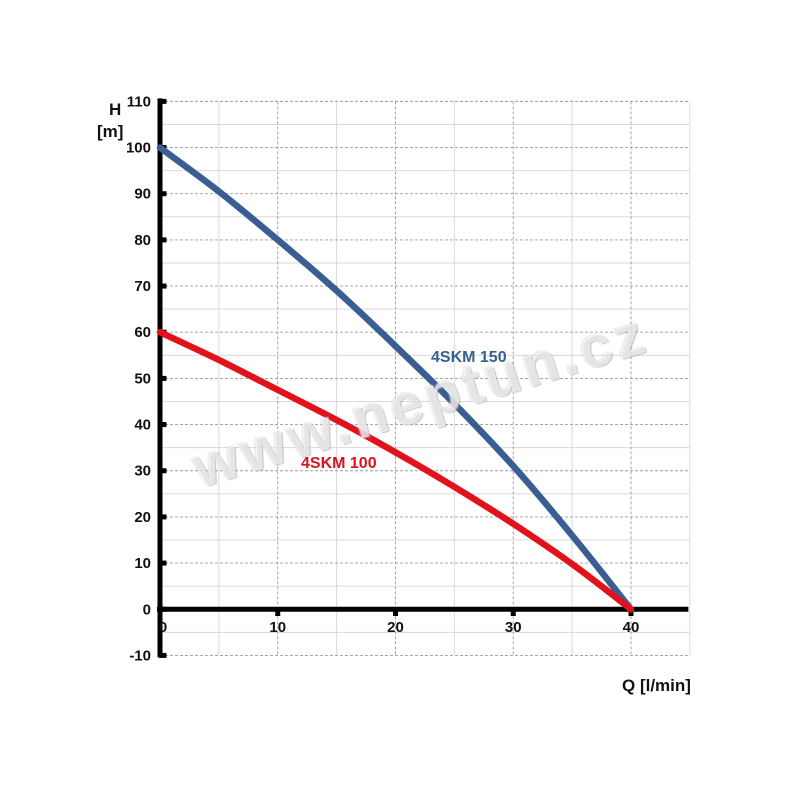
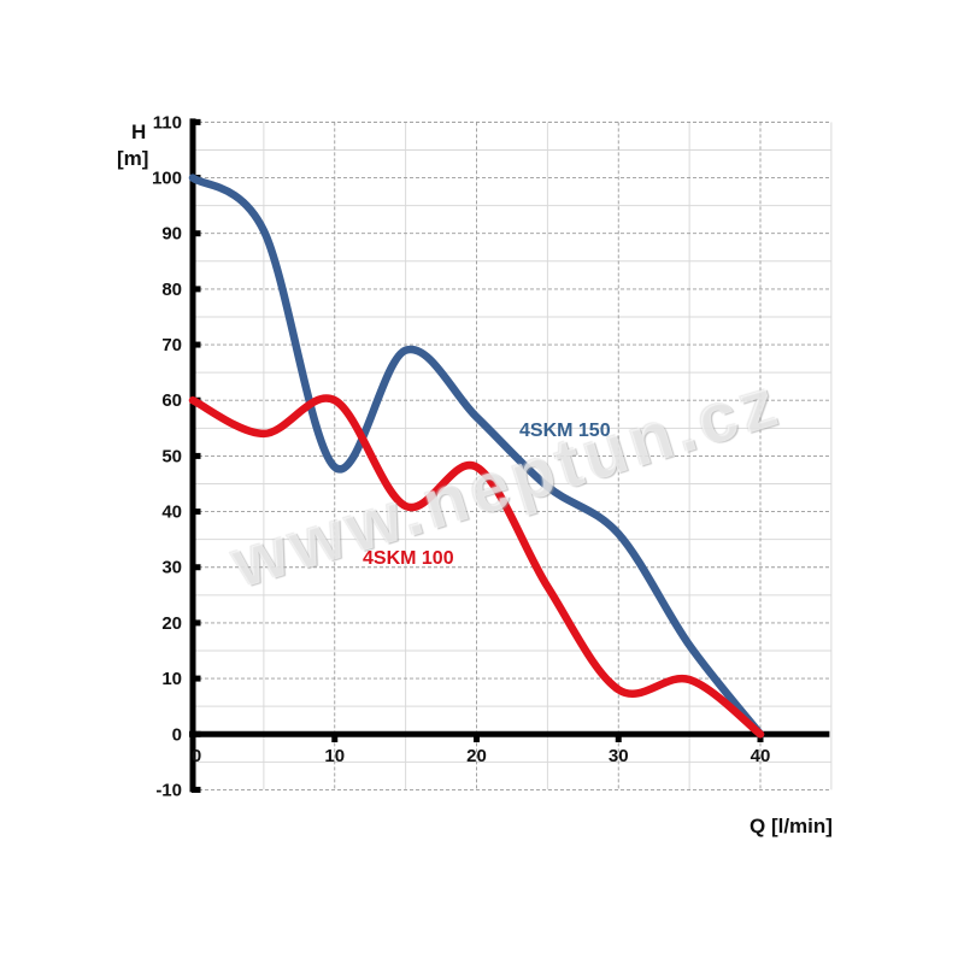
4SKM 150/10: 80 -> 48
4SKM 100/10: 48 -> 60
4SKM 100/20: 34 -> 48
4SKM 150/30: 31 -> 36
4SKM 100/30: 18 -> 8
